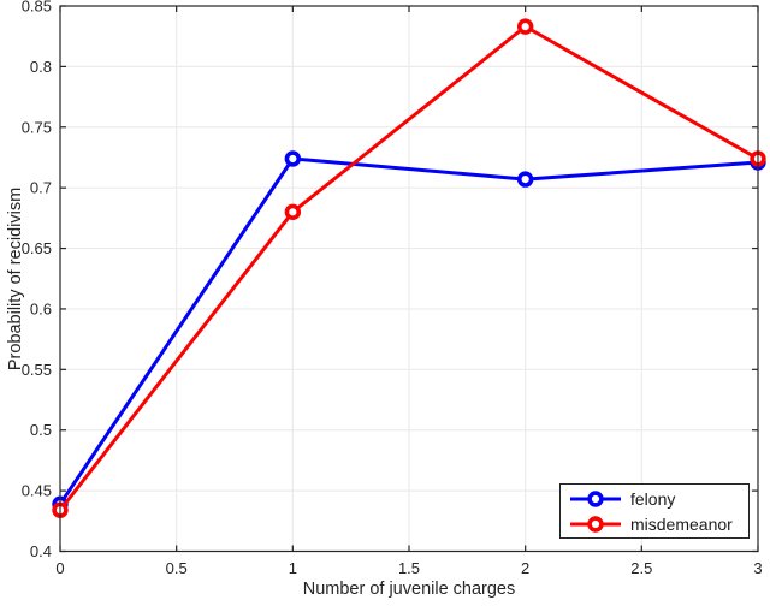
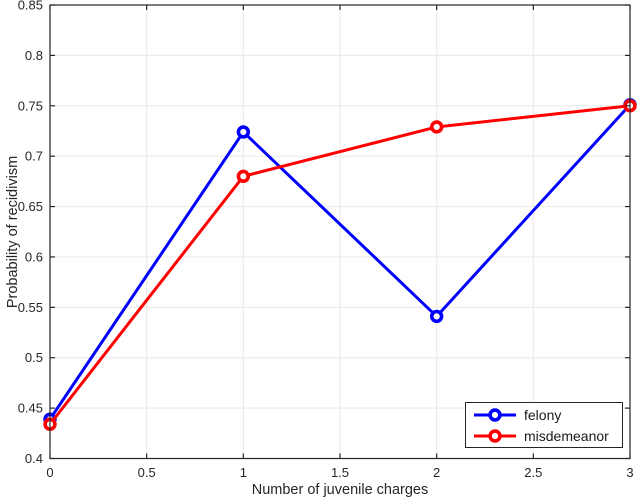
felony/2: 0.707 -> 0.541
misdemeanor/2: 0.833 -> 0.729
felony/3: 0.721 -> 0.751
misdemeanor/3: 0.724 -> 0.750
